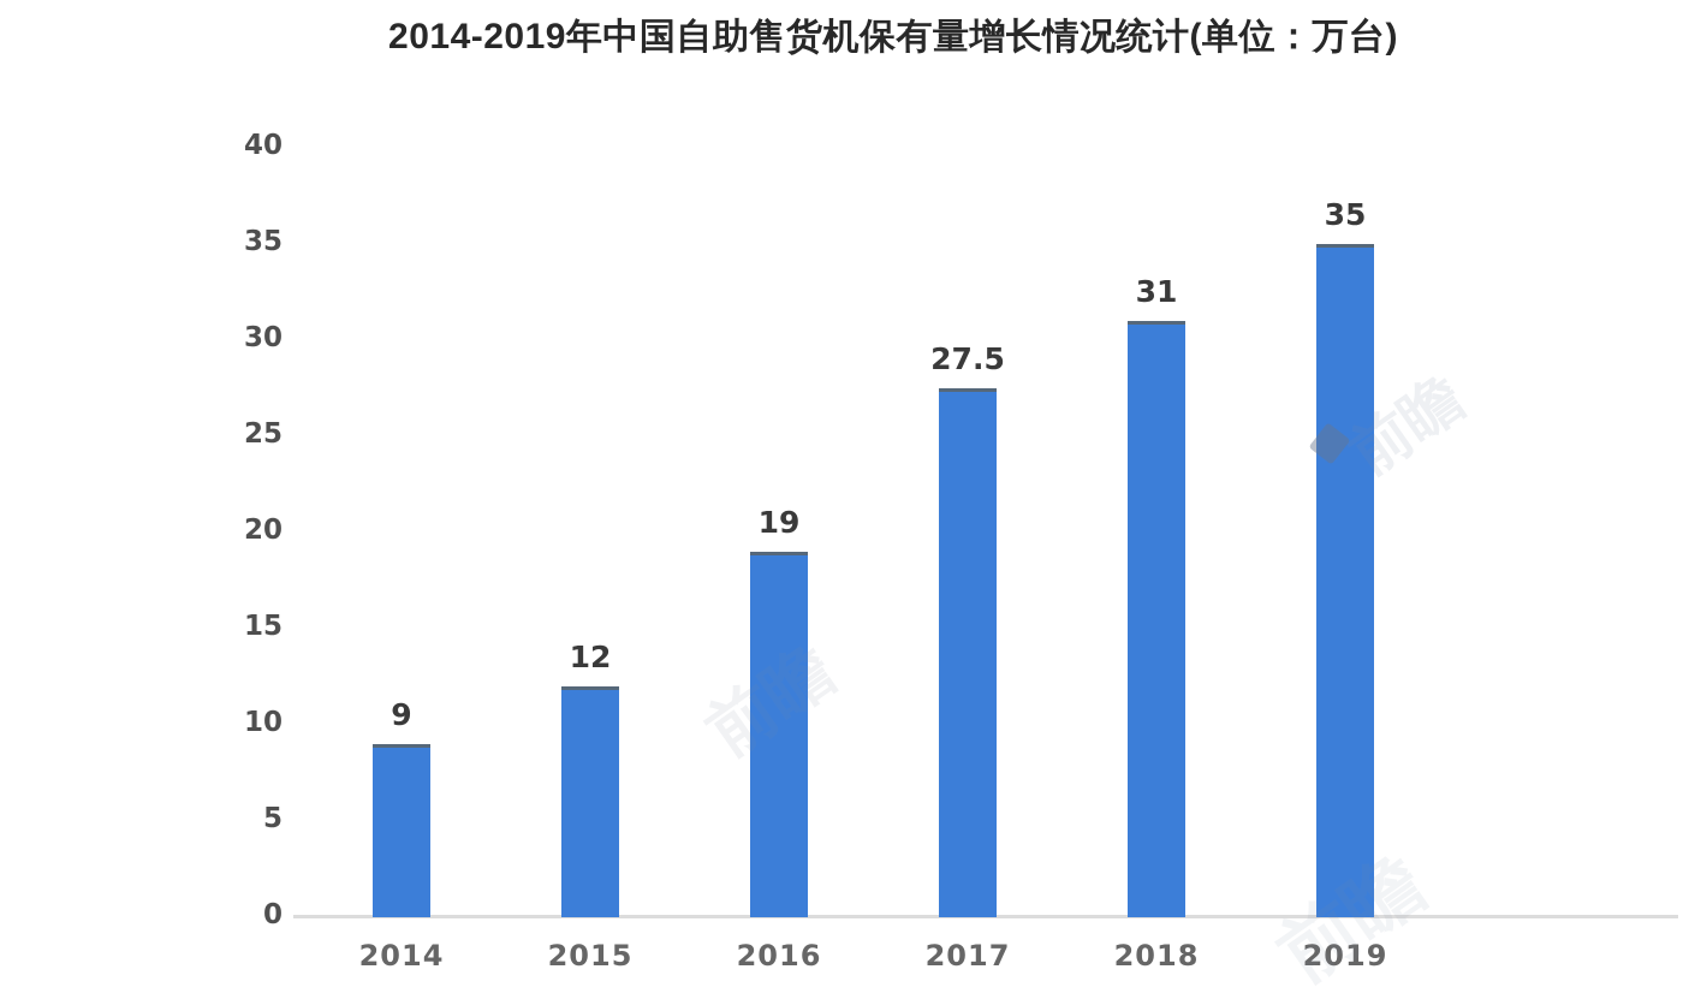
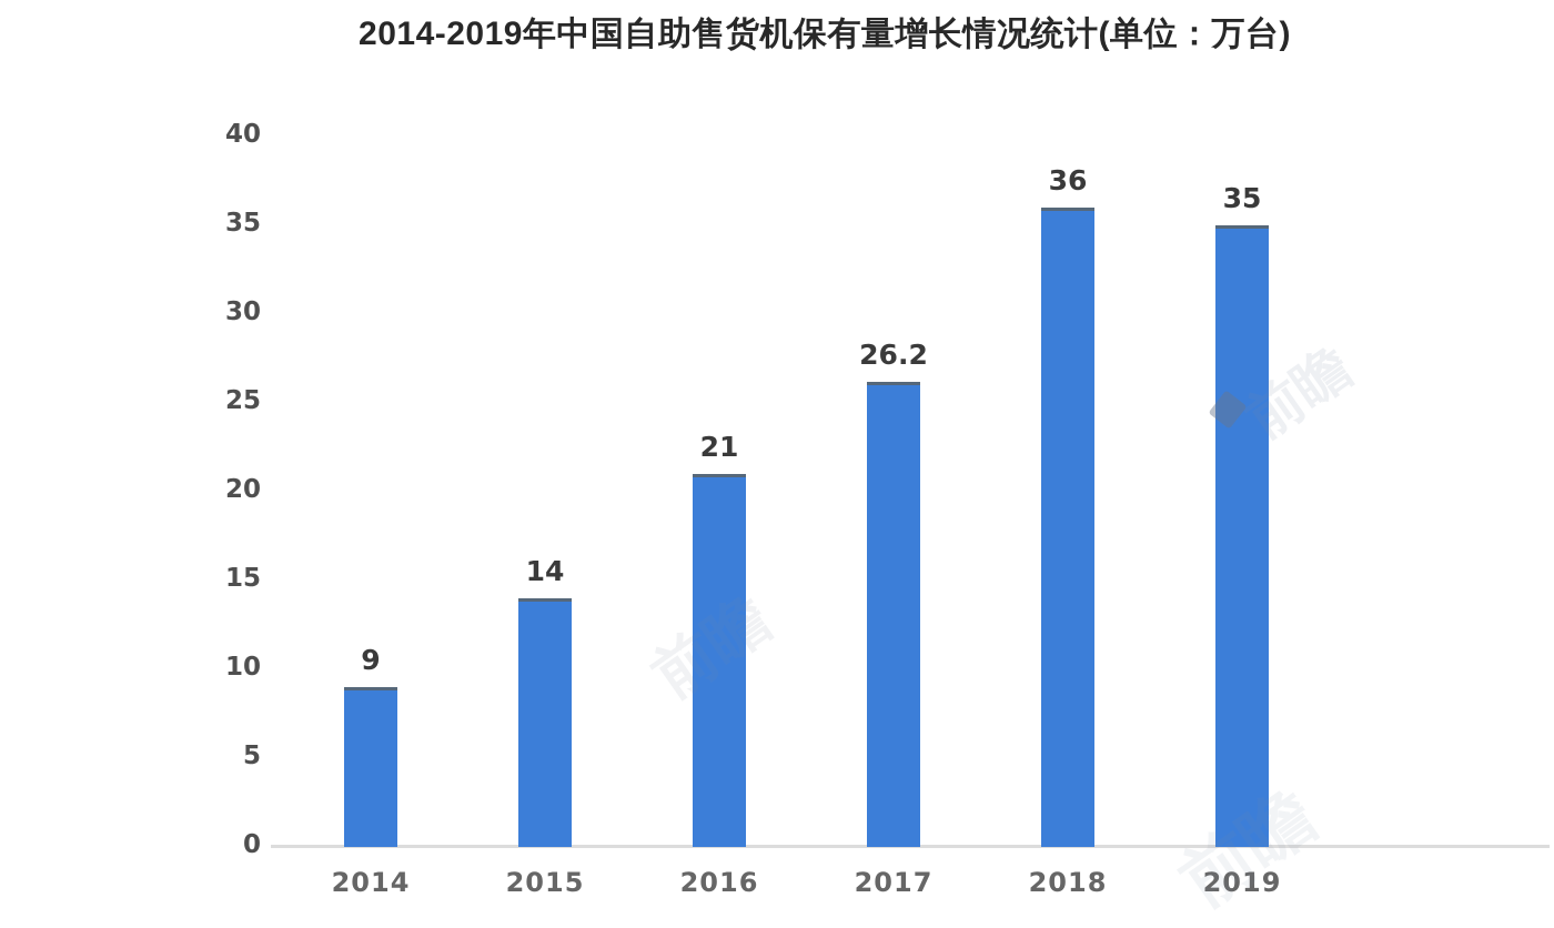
2015: 12 -> 14
2016: 19 -> 21
2017: 27.5 -> 26.2
2018: 31 -> 36
